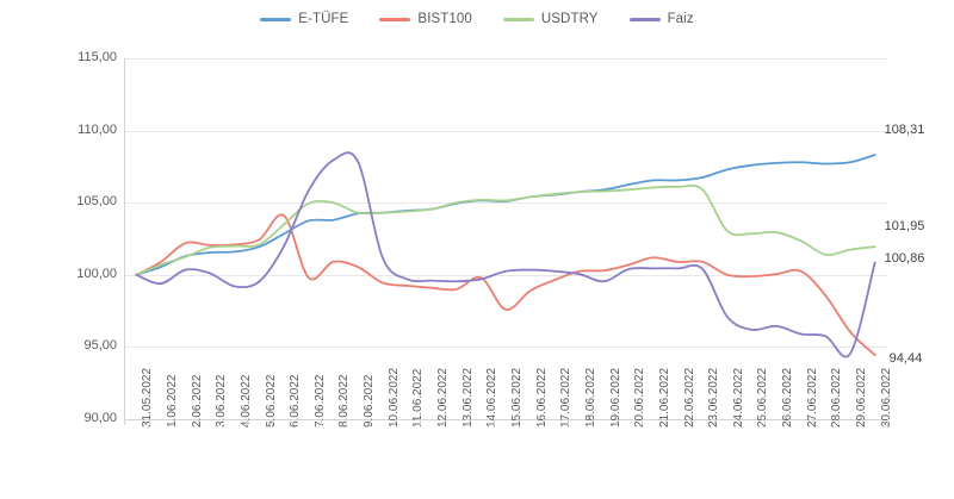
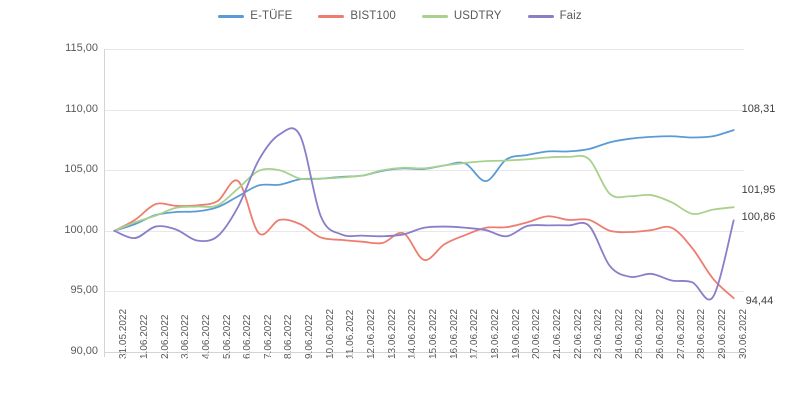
E-TÜFE/18.06.2022: 105,8 -> 104,1
